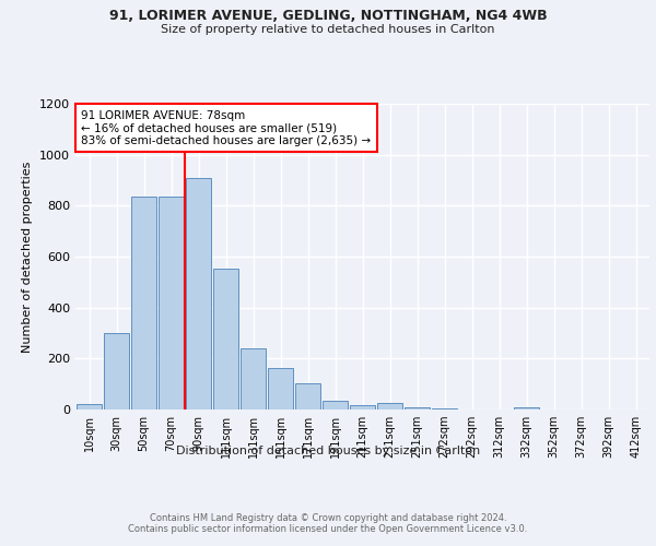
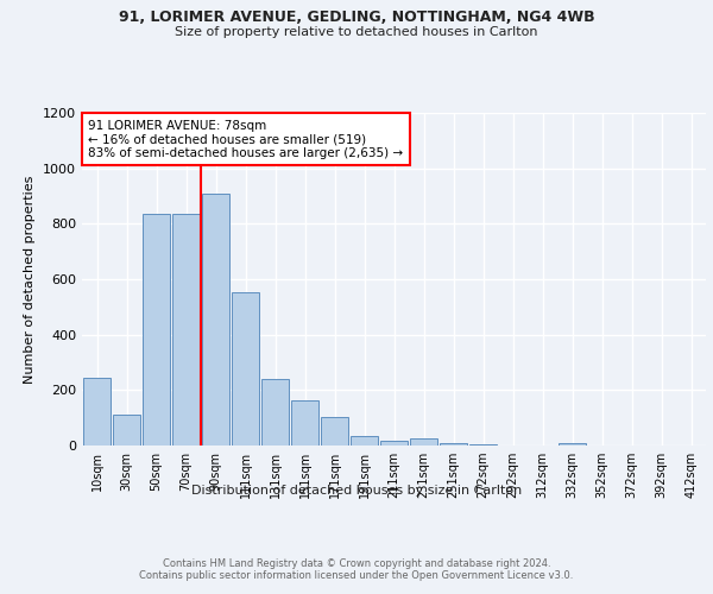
10sqm: 20 -> 245
30sqm: 300 -> 110
